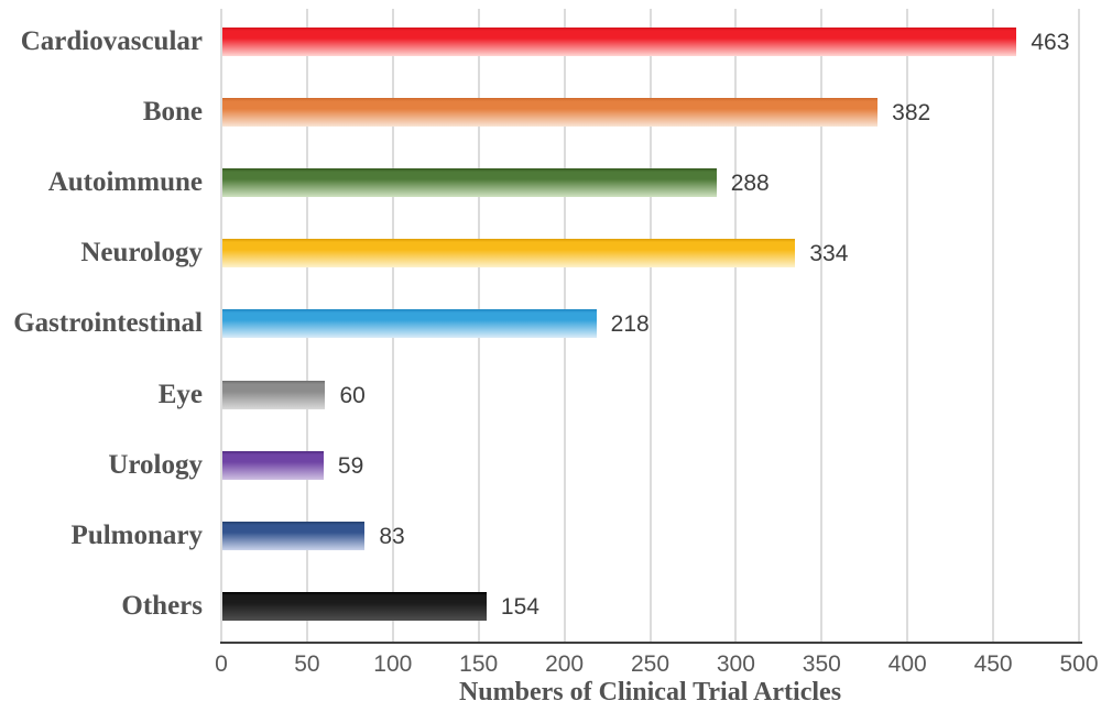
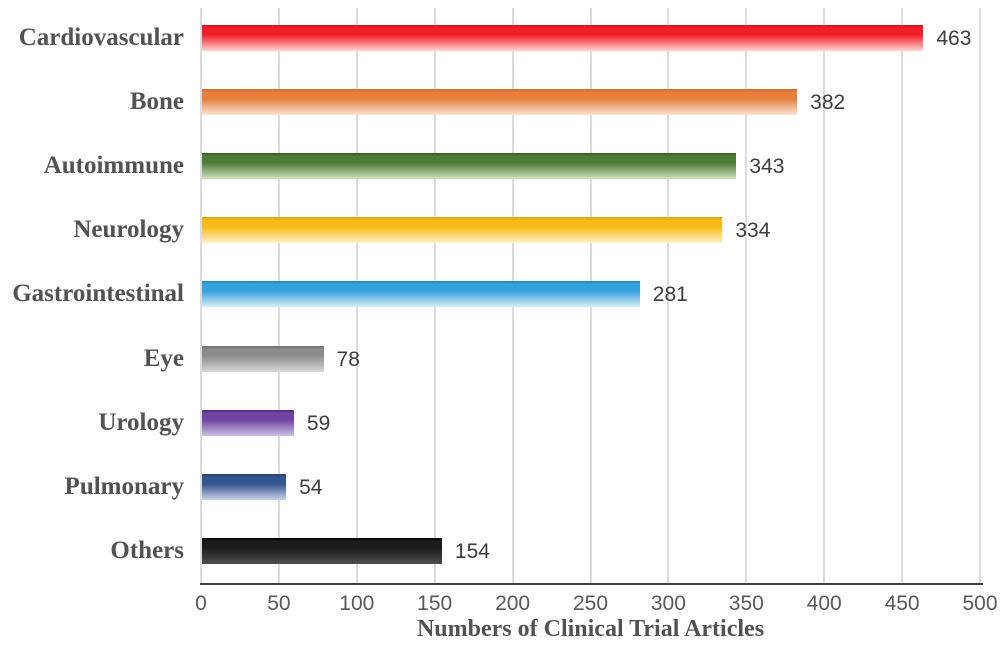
Autoimmune: 288 -> 343
Gastrointestinal: 218 -> 281
Eye: 60 -> 78
Pulmonary: 83 -> 54
